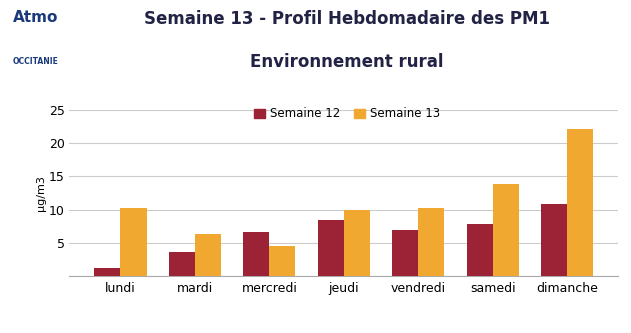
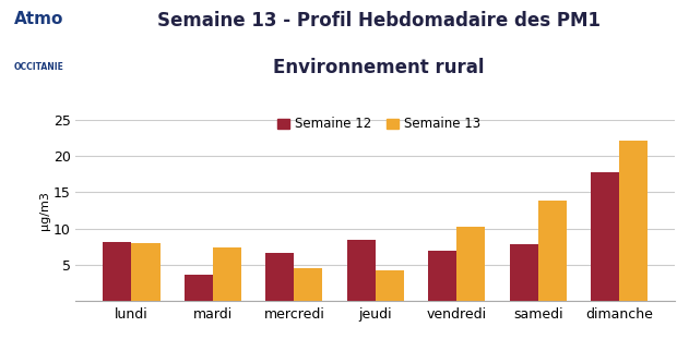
Semaine 12/lundi: 1.3 -> 8.2
Semaine 13/lundi: 10.2 -> 8.0
Semaine 13/mardi: 6.3 -> 7.4
Semaine 13/jeudi: 9.9 -> 4.2
Semaine 12/dimanche: 10.9 -> 17.8
